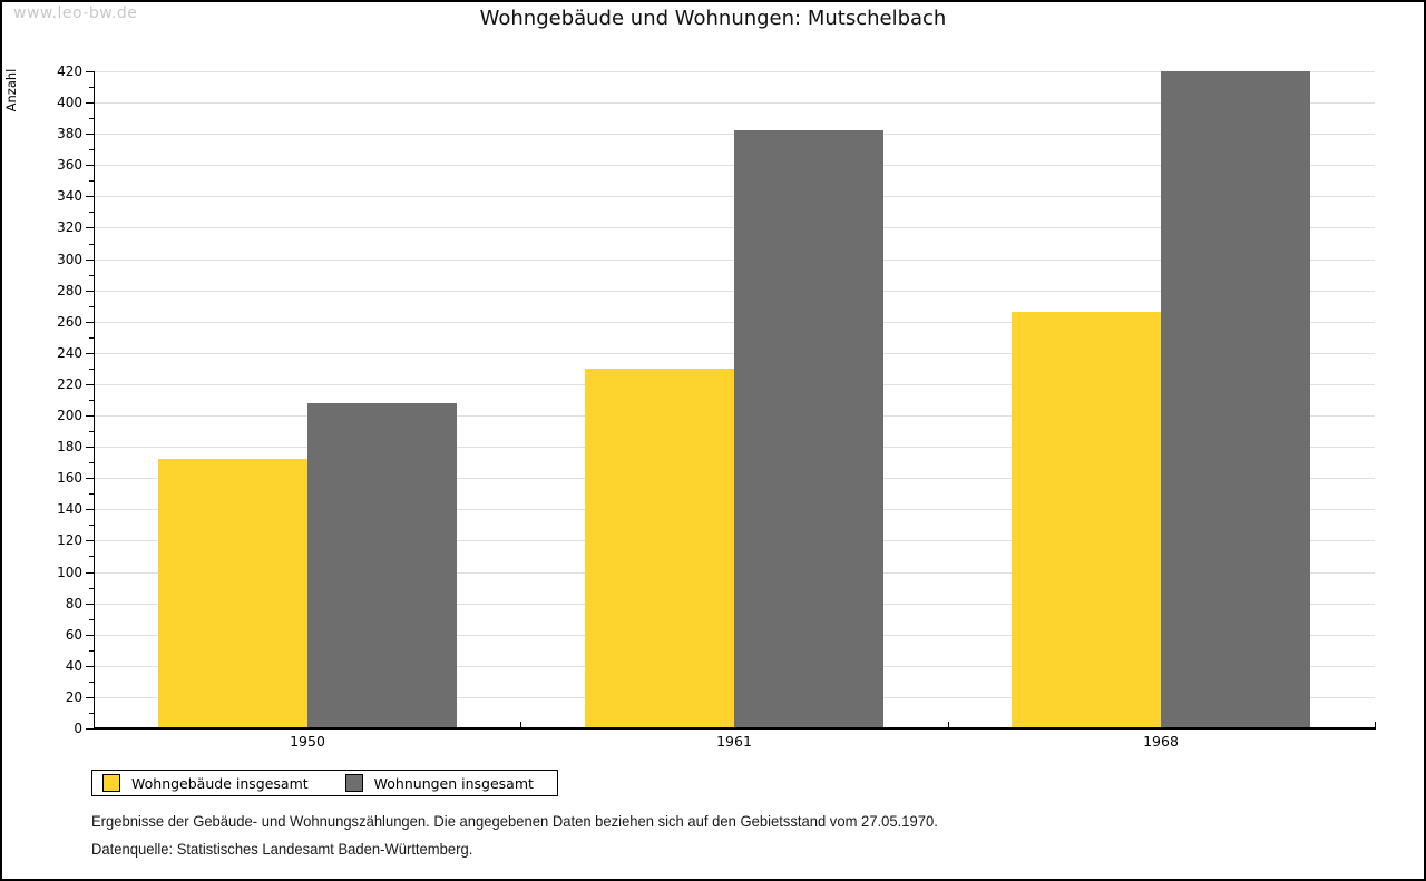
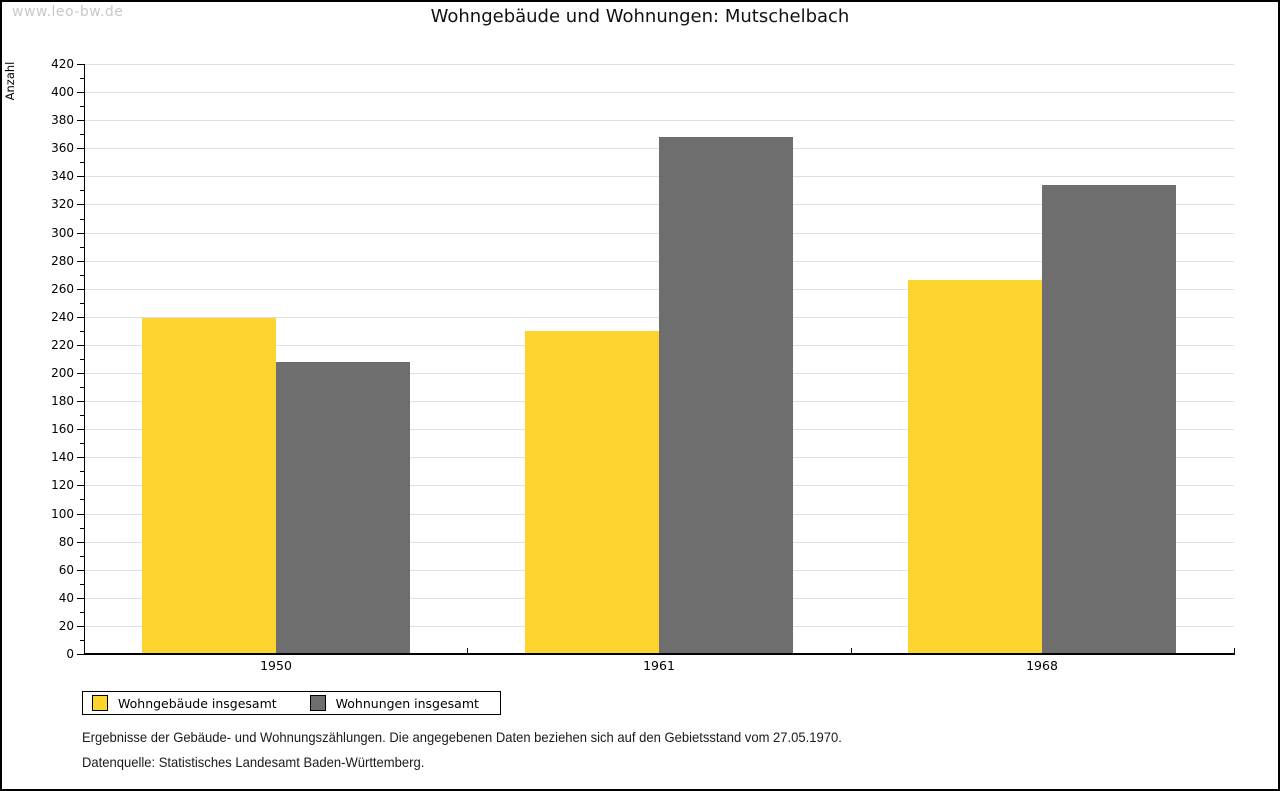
Wohngebäude insgesamt/1950: 172 -> 239
Wohnungen insgesamt/1961: 382 -> 368
Wohnungen insgesamt/1968: 420 -> 334
